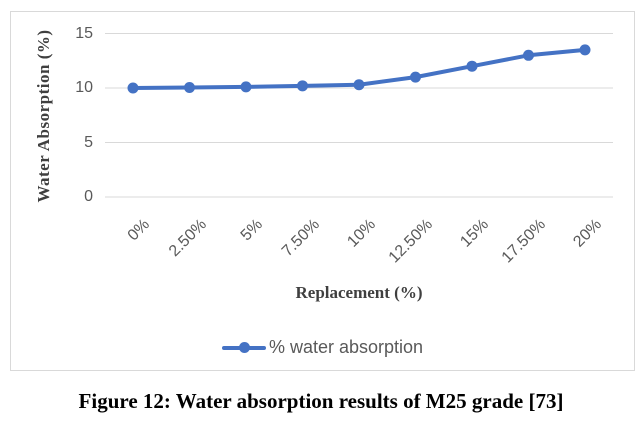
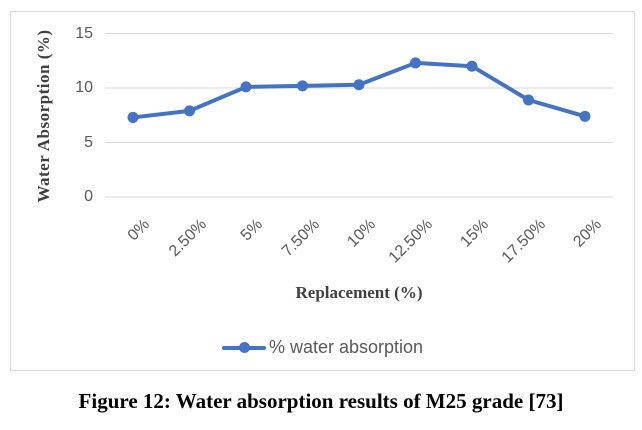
0%: 10.0 -> 7.3
2.50%: 10.1 -> 7.9
12.50%: 11.0 -> 12.3
17.50%: 13.0 -> 8.9
20%: 13.5 -> 7.4
